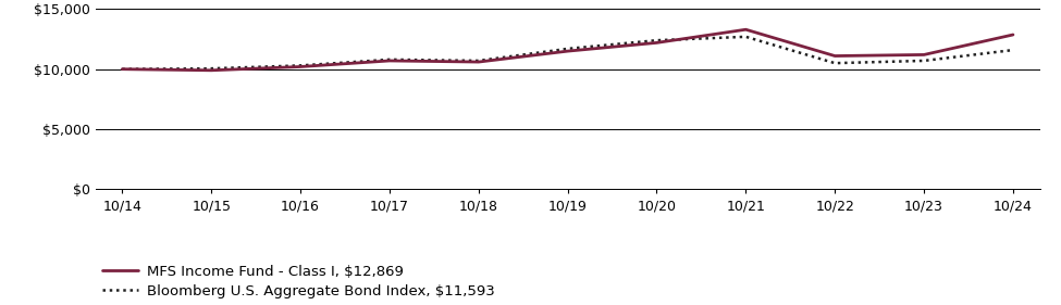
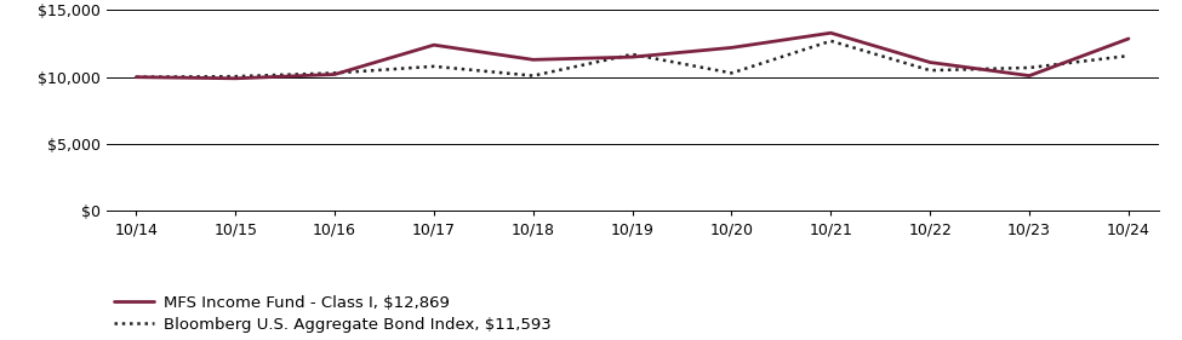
MFS Income Fund - Class I, $12,869/10/17: $10,700 -> $12,400
MFS Income Fund - Class I, $12,869/10/18: $10,600 -> $11,300
Bloomberg U.S. Aggregate Bond Index, $11,593/10/18: $10,700 -> $10,100
Bloomberg U.S. Aggregate Bond Index, $11,593/10/20: $12,400 -> $10,300
MFS Income Fund - Class I, $12,869/10/23: $11,200 -> $10,100
